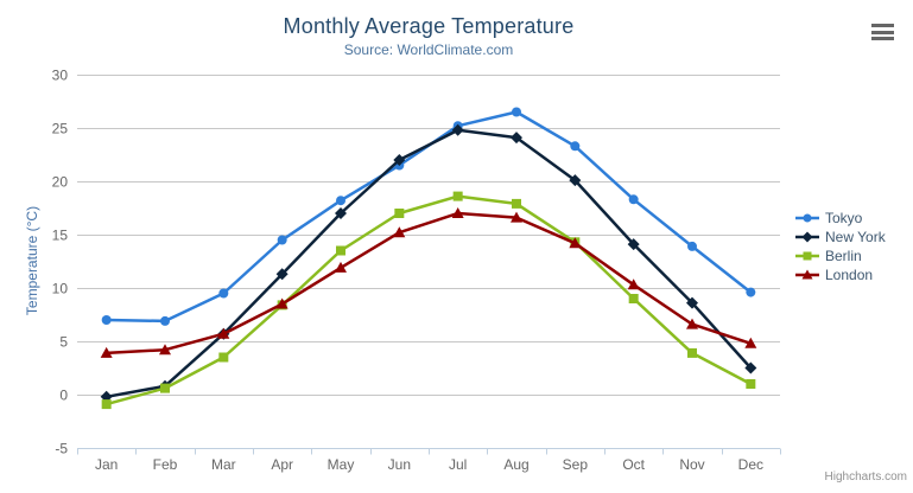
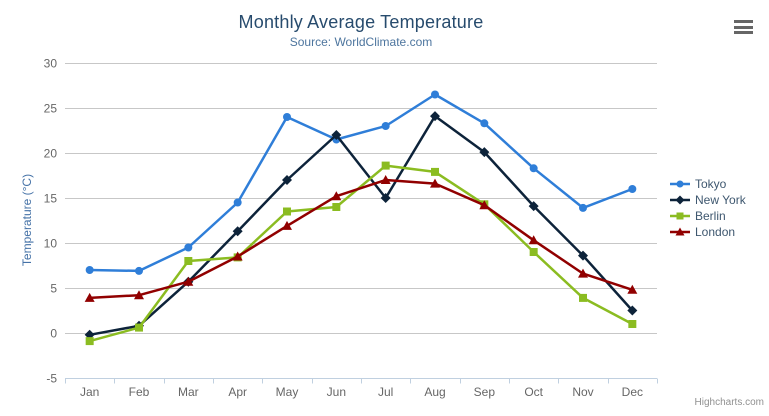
Berlin/Mar: 4 -> 8
Tokyo/May: 18 -> 24
Berlin/Jun: 17 -> 14
Tokyo/Jul: 25 -> 23
New York/Jul: 25 -> 15
Tokyo/Dec: 10 -> 16
